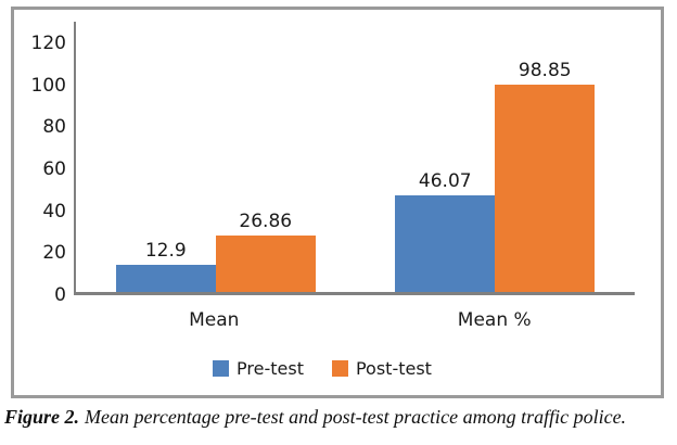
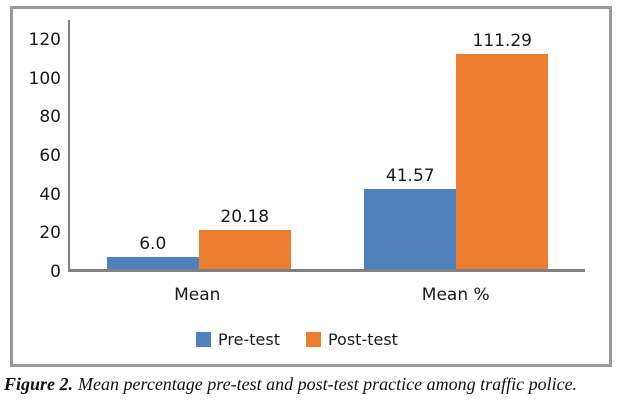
Pre-test/Mean: 12.9 -> 6.0
Post-test/Mean: 26.86 -> 20.18
Pre-test/Mean %: 46.07 -> 41.57
Post-test/Mean %: 98.85 -> 111.29
